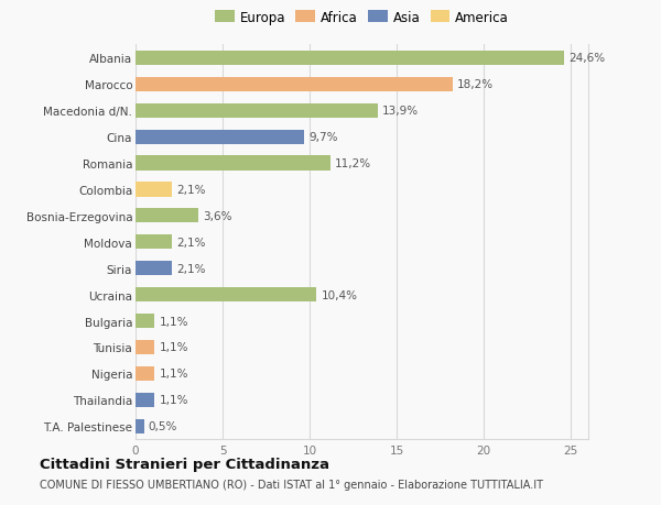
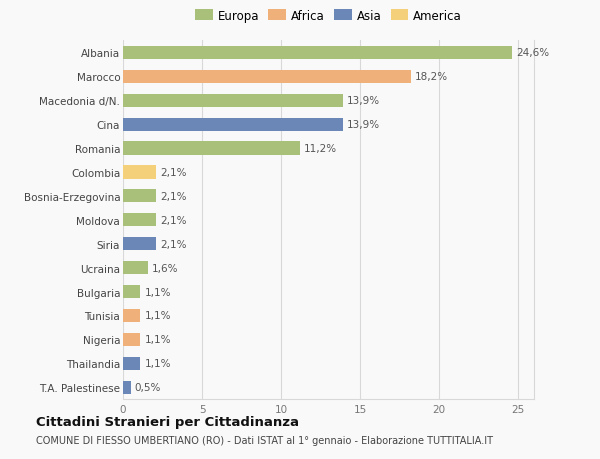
Cina: 9,7% -> 13,9%
Bosnia-Erzegovina: 3,6% -> 2,1%
Ucraina: 10,4% -> 1,6%
